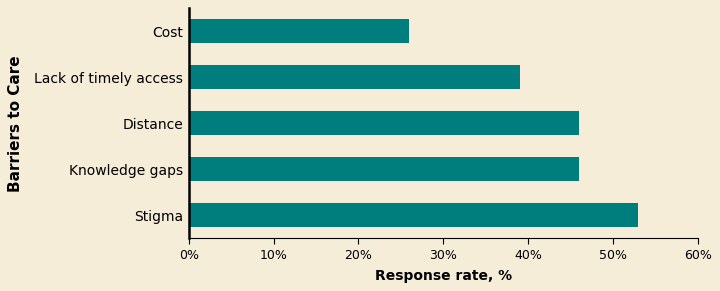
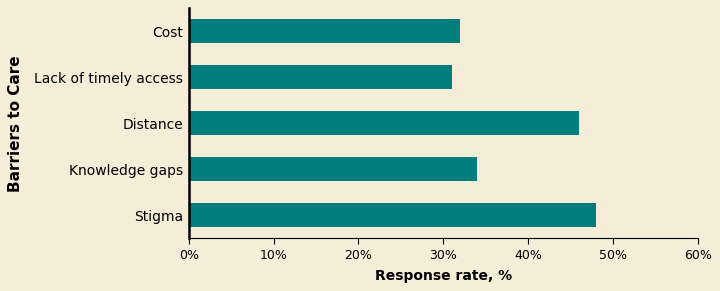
Cost: 26% -> 32%
Lack of timely access: 39% -> 31%
Knowledge gaps: 46% -> 34%
Stigma: 53% -> 48%
